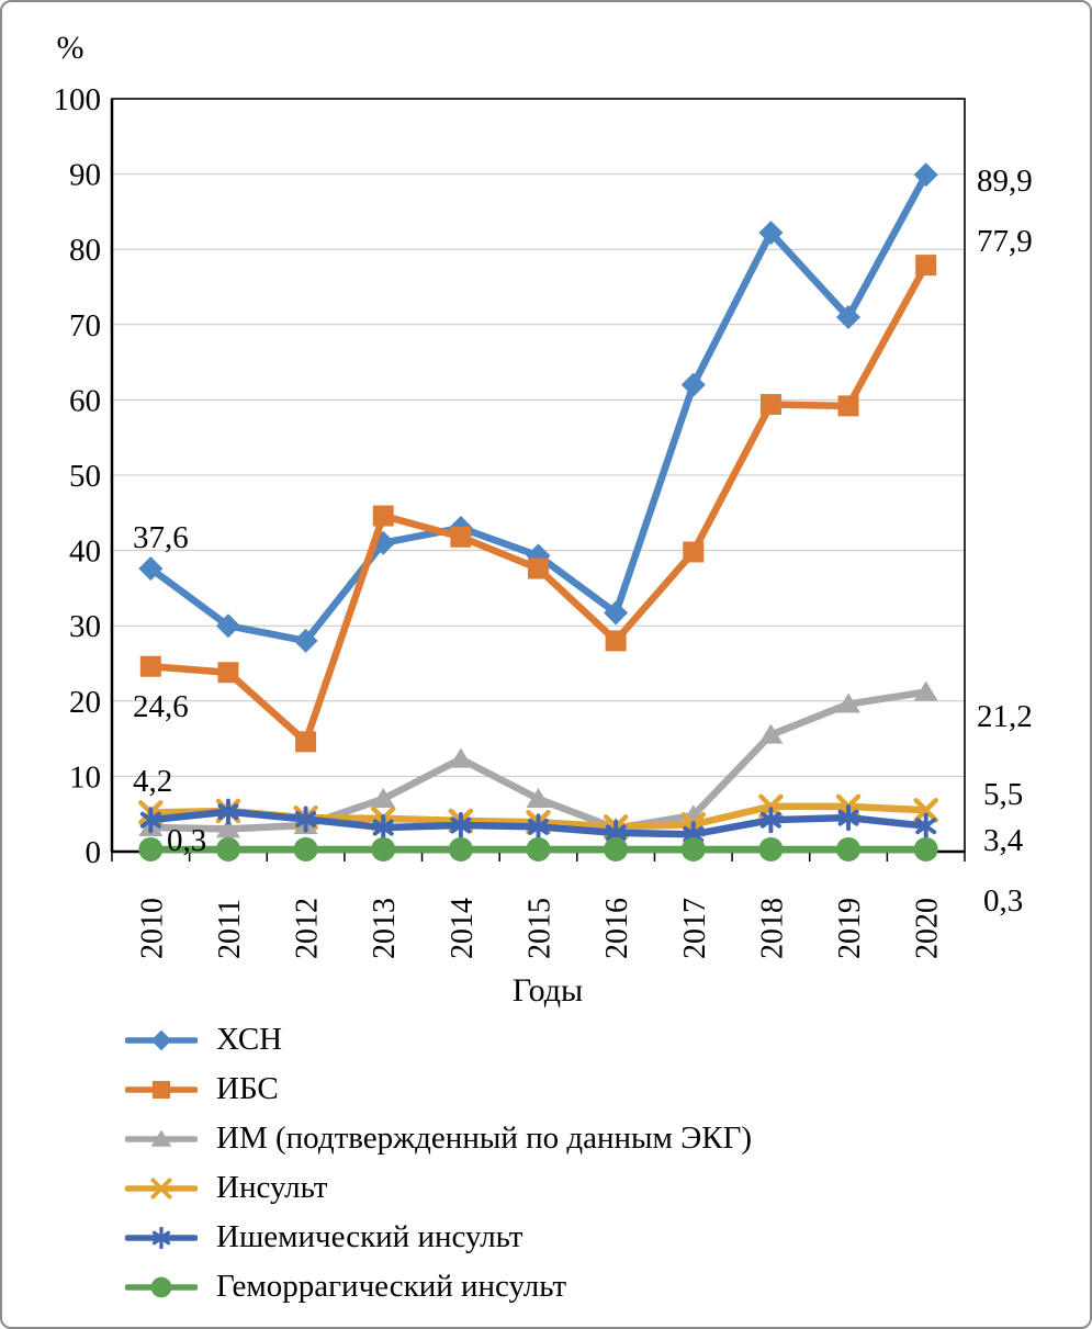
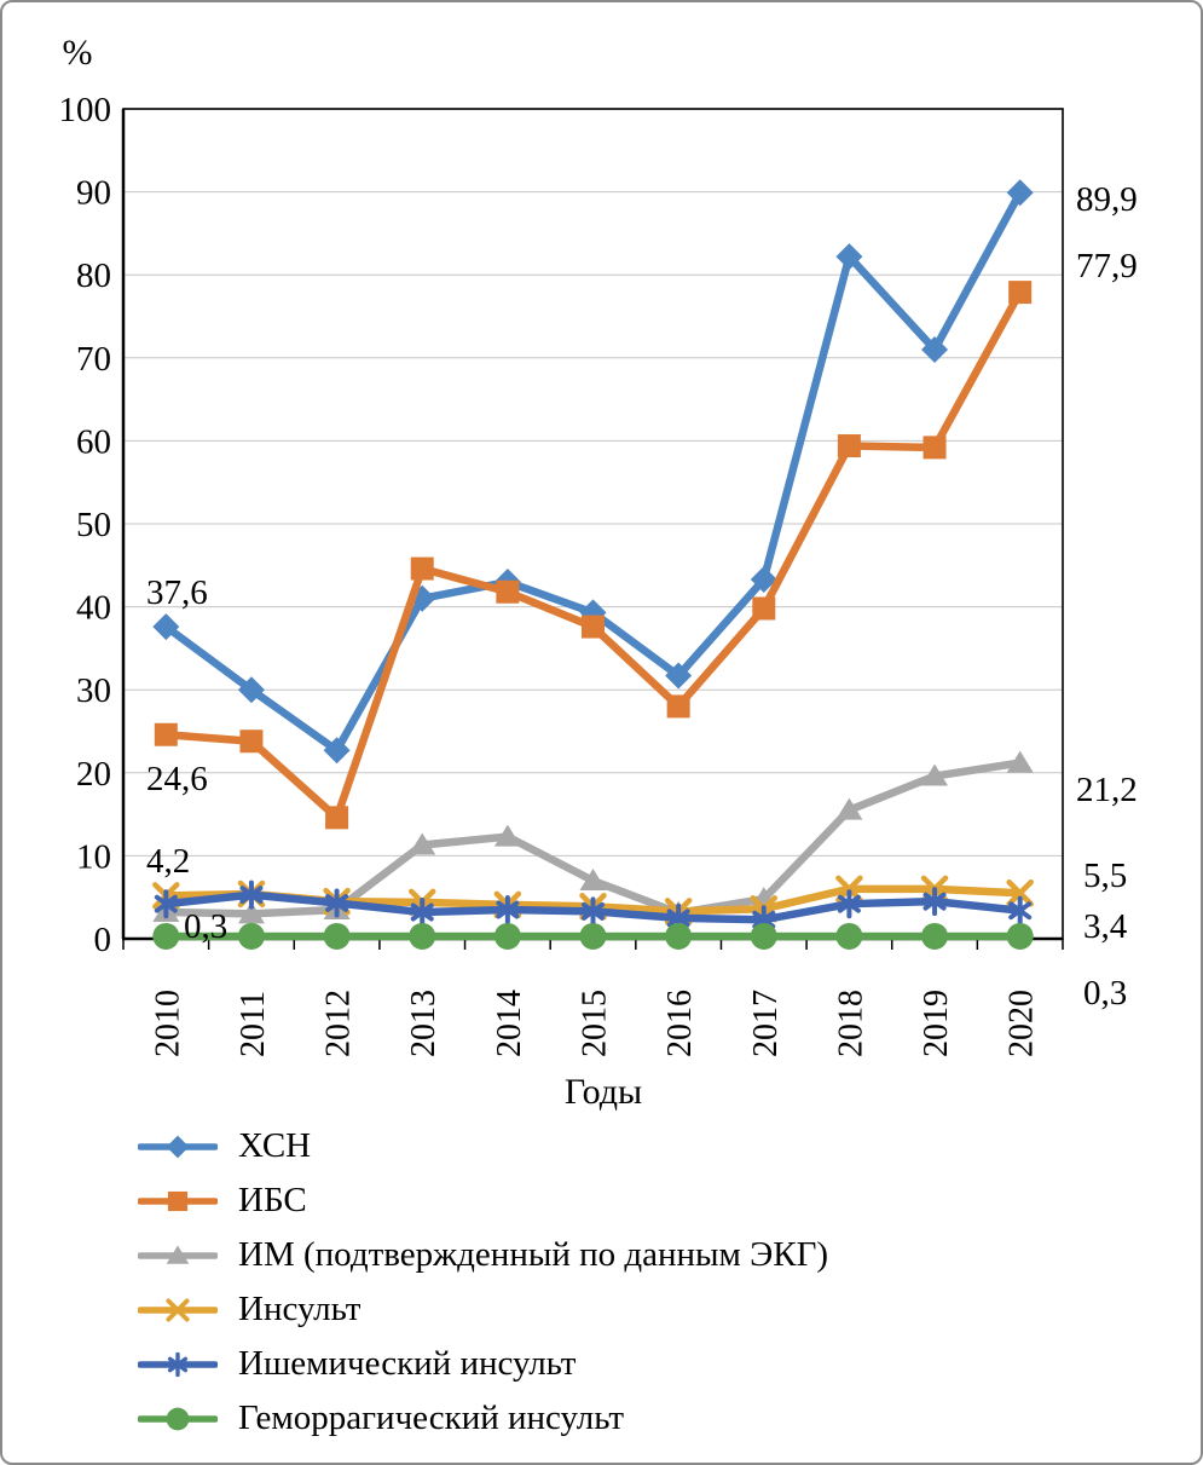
ХСН/2012: 28 -> 23
ИМ (подтвержденный по данным ЭКГ)/2013: 7 -> 11
ХСН/2017: 62 -> 43
